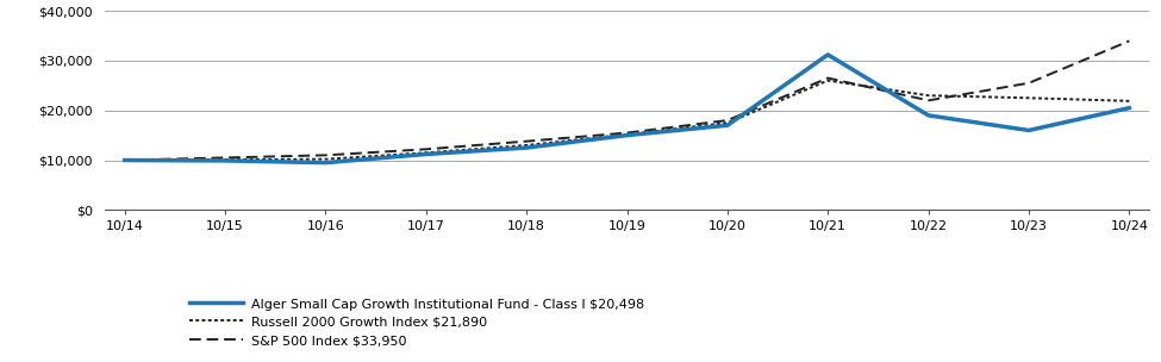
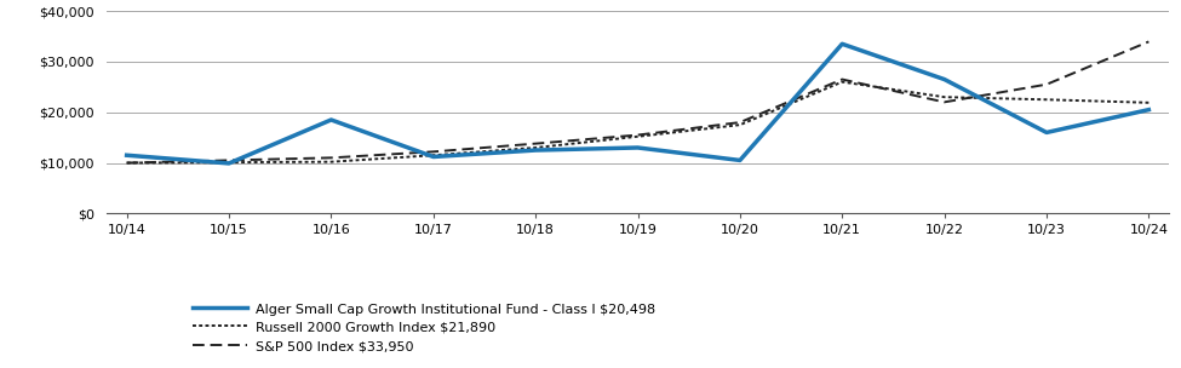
Alger Small Cap Growth Institutional Fund - Class I $20,498/10/14: $10,000 -> $11,500
Alger Small Cap Growth Institutional Fund - Class I $20,498/10/16: $9,500 -> $18,500
Alger Small Cap Growth Institutional Fund - Class I $20,498/10/19: $15,000 -> $13,000
Alger Small Cap Growth Institutional Fund - Class I $20,498/10/20: $17,000 -> $10,500
Alger Small Cap Growth Institutional Fund - Class I $20,498/10/21: $31,200 -> $33,500
Alger Small Cap Growth Institutional Fund - Class I $20,498/10/22: $19,000 -> $26,500
